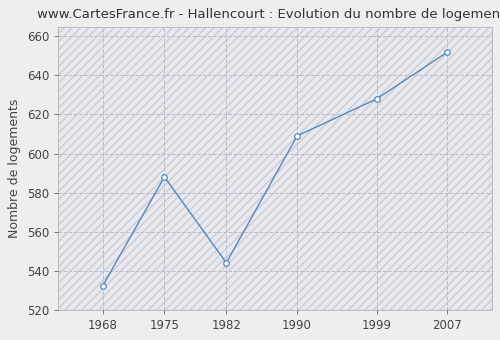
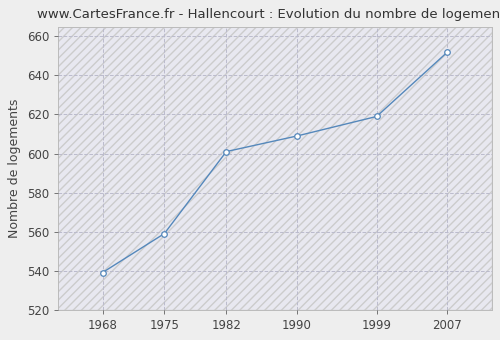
1968: 532 -> 539
1975: 588 -> 559
1982: 544 -> 601
1999: 628 -> 619
